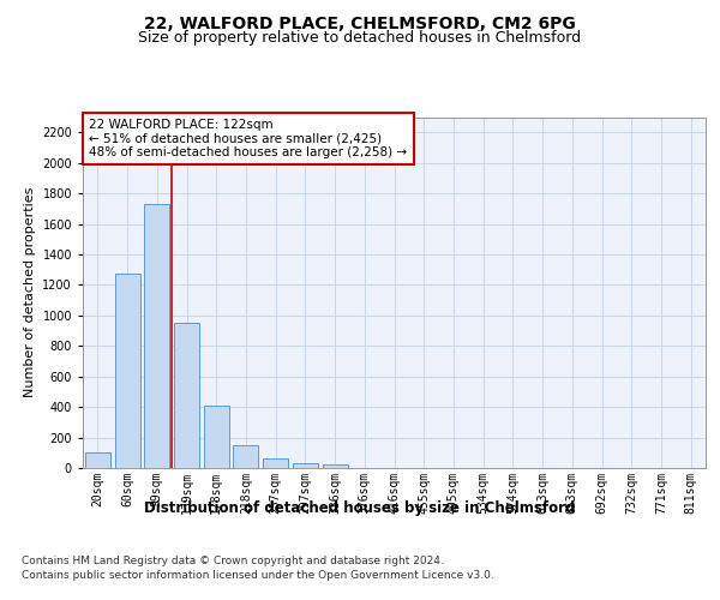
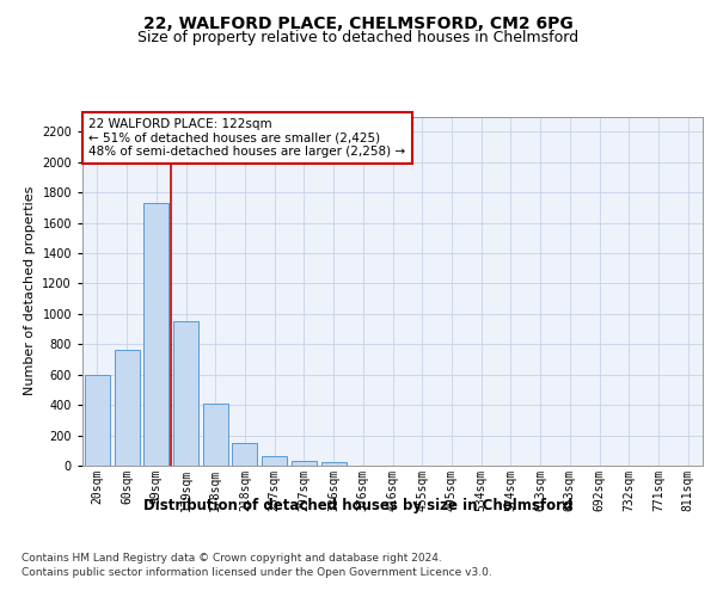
20sqm: 100 -> 600
60sqm: 1270 -> 760
